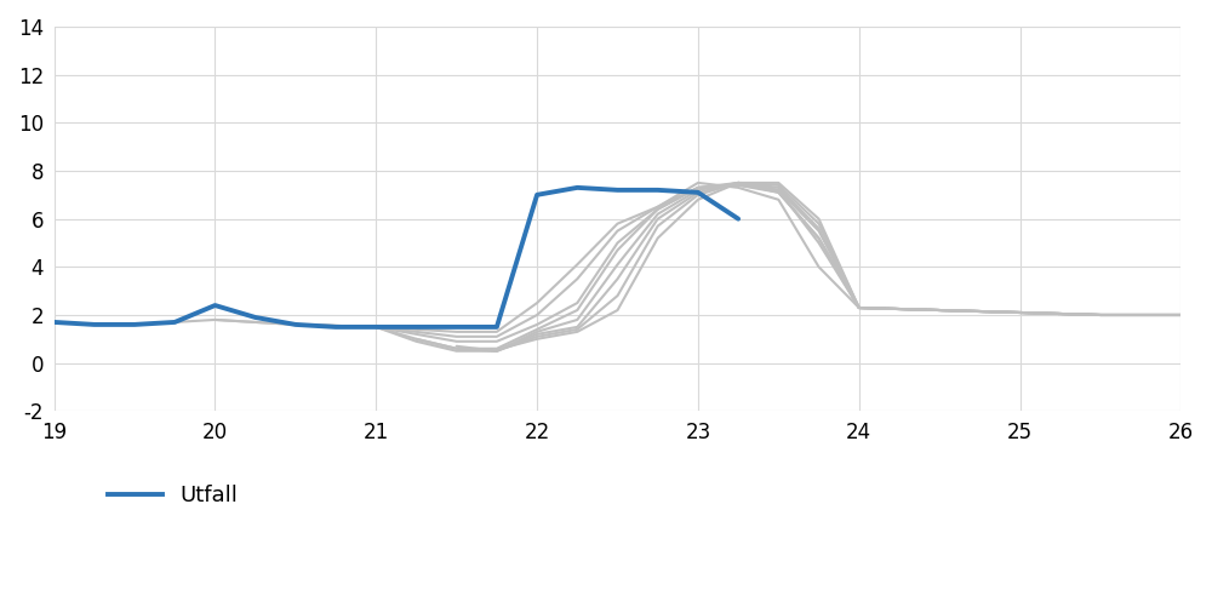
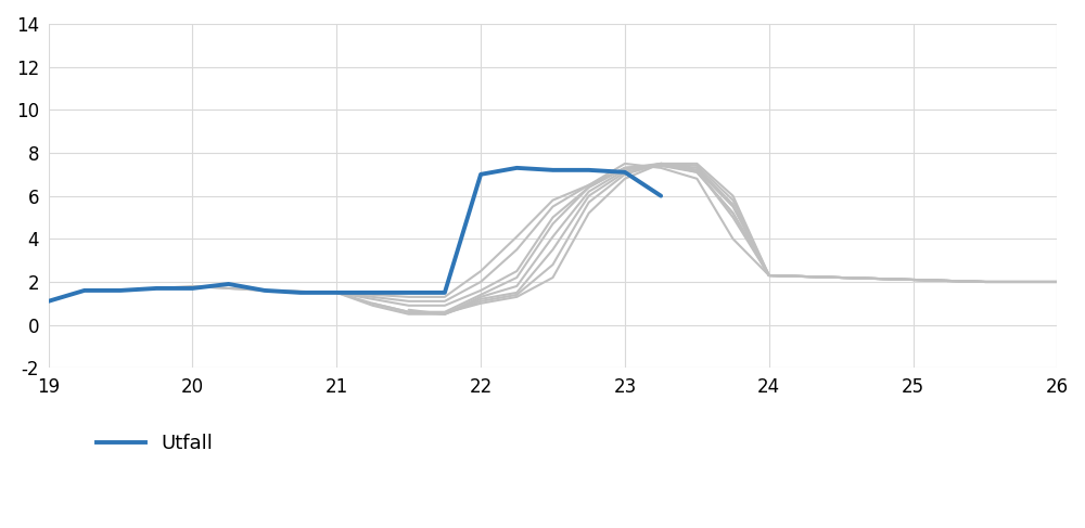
Utfall/19: 1.7 -> 1.1
Utfall/20: 2.4 -> 1.7
